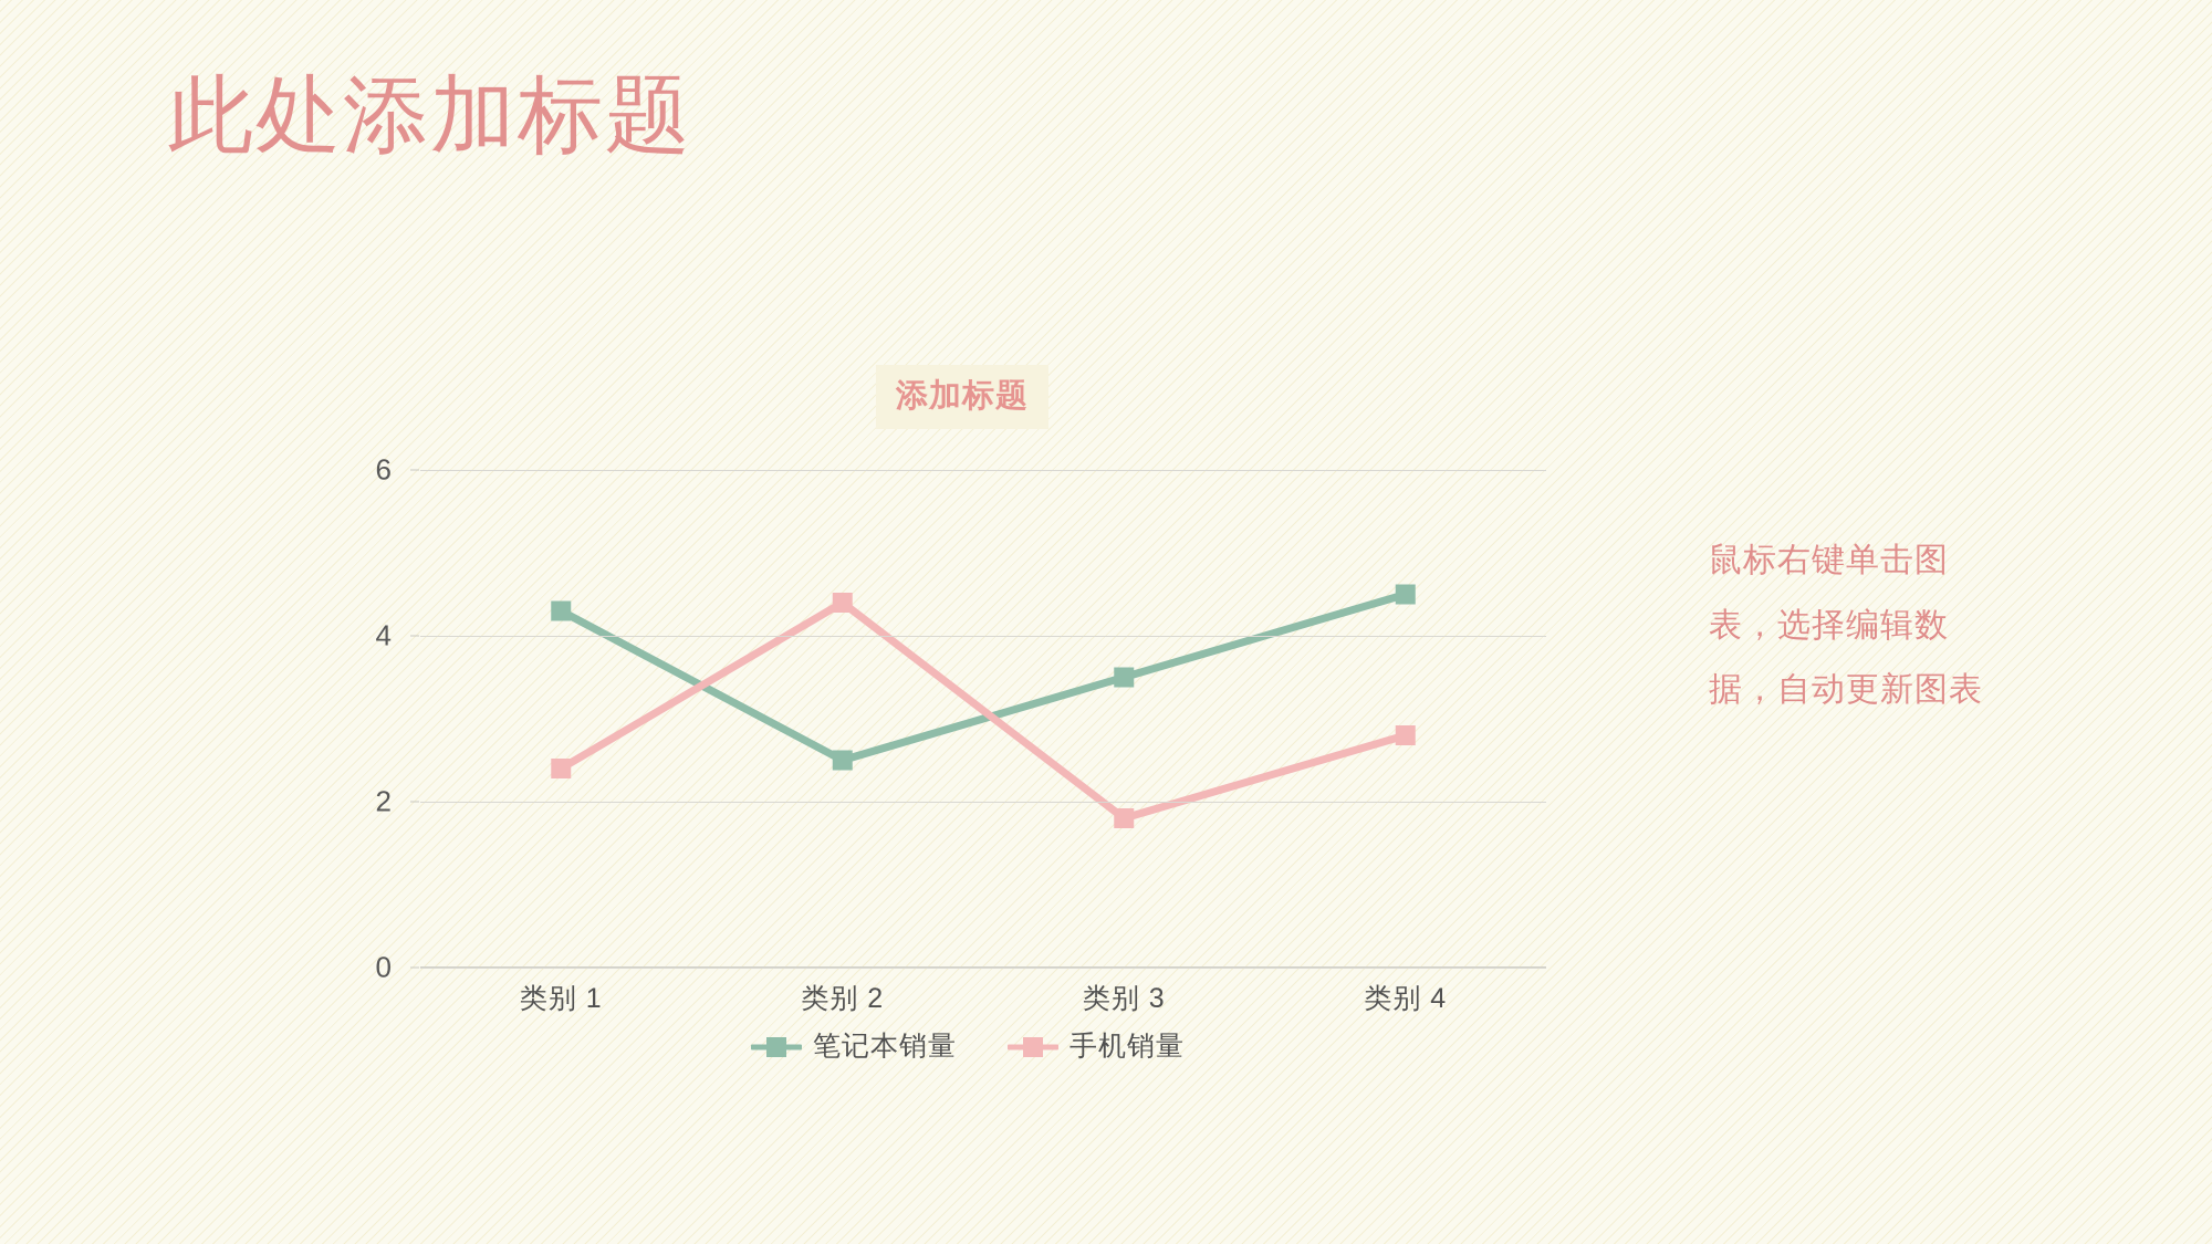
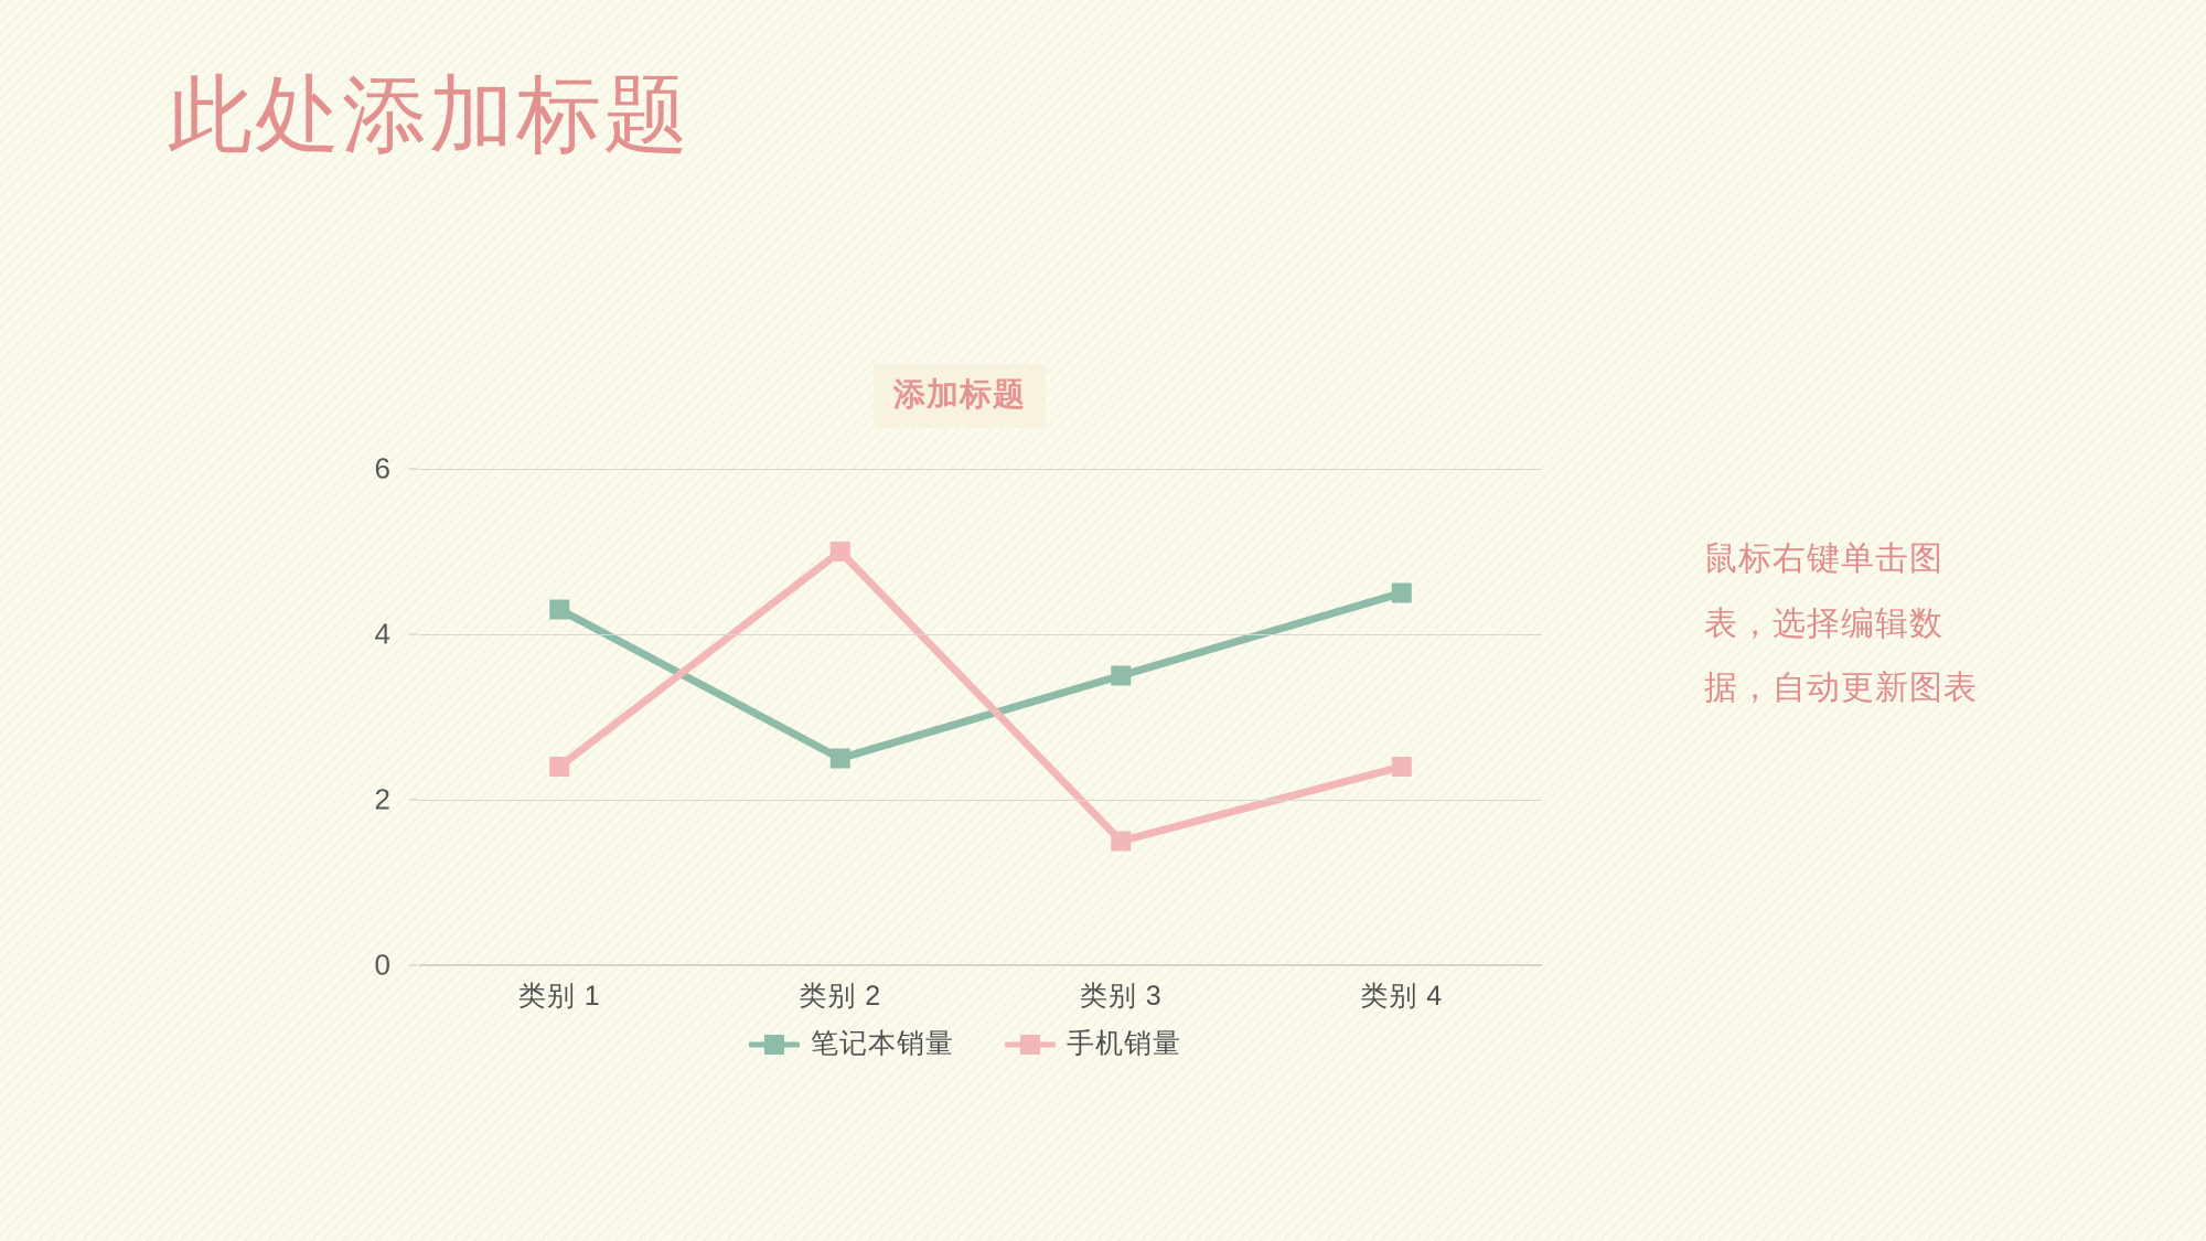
手机销量/类别 2: 4.4 -> 5.0
手机销量/类别 3: 1.8 -> 1.5
手机销量/类别 4: 2.8 -> 2.4
